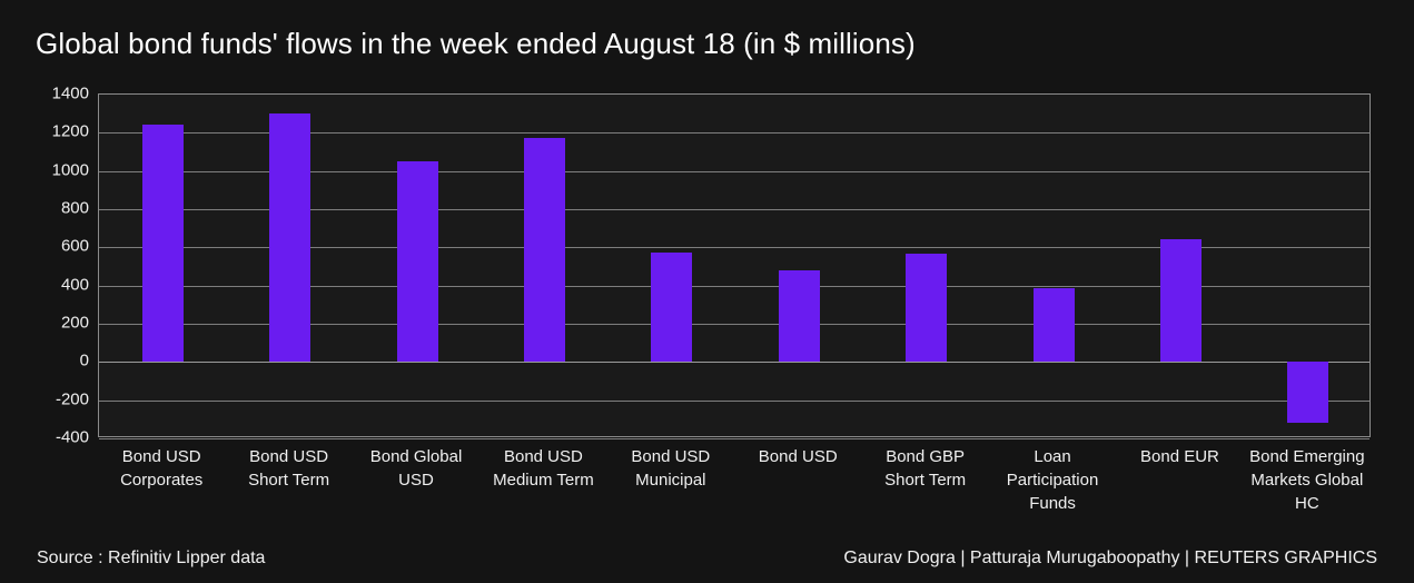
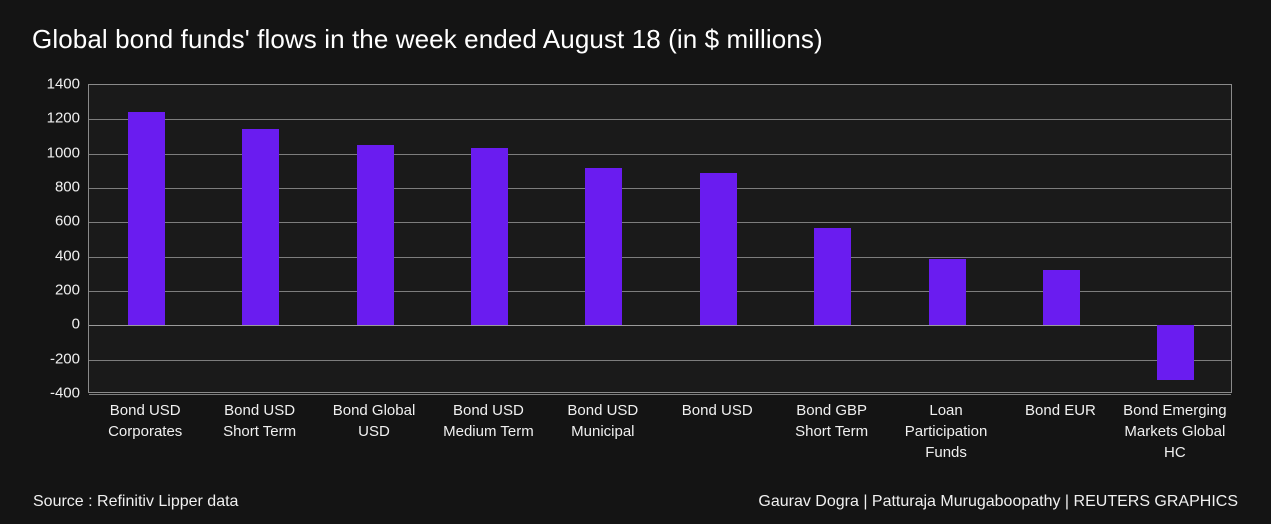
Bond USD Short Term: 1300 -> 1140
Bond USD Medium Term: 1170 -> 1040
Bond USD Municipal: 570 -> 920
Bond USD: 480 -> 880
Bond EUR: 640 -> 320
